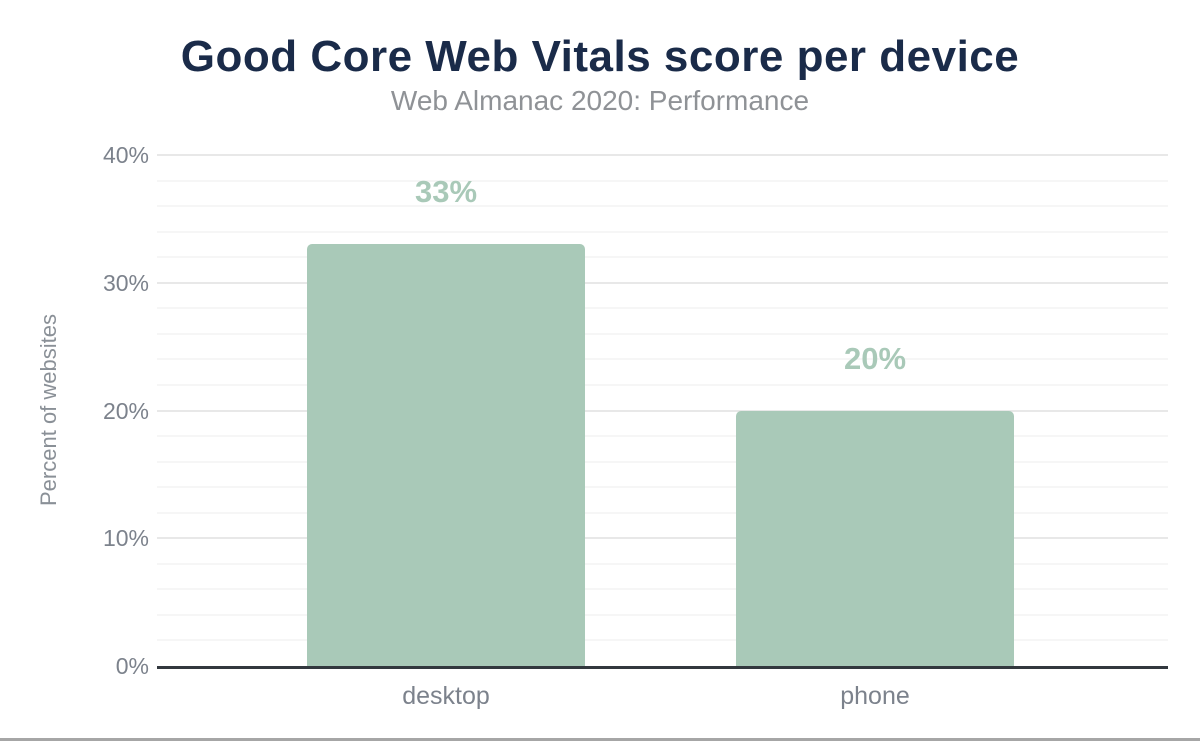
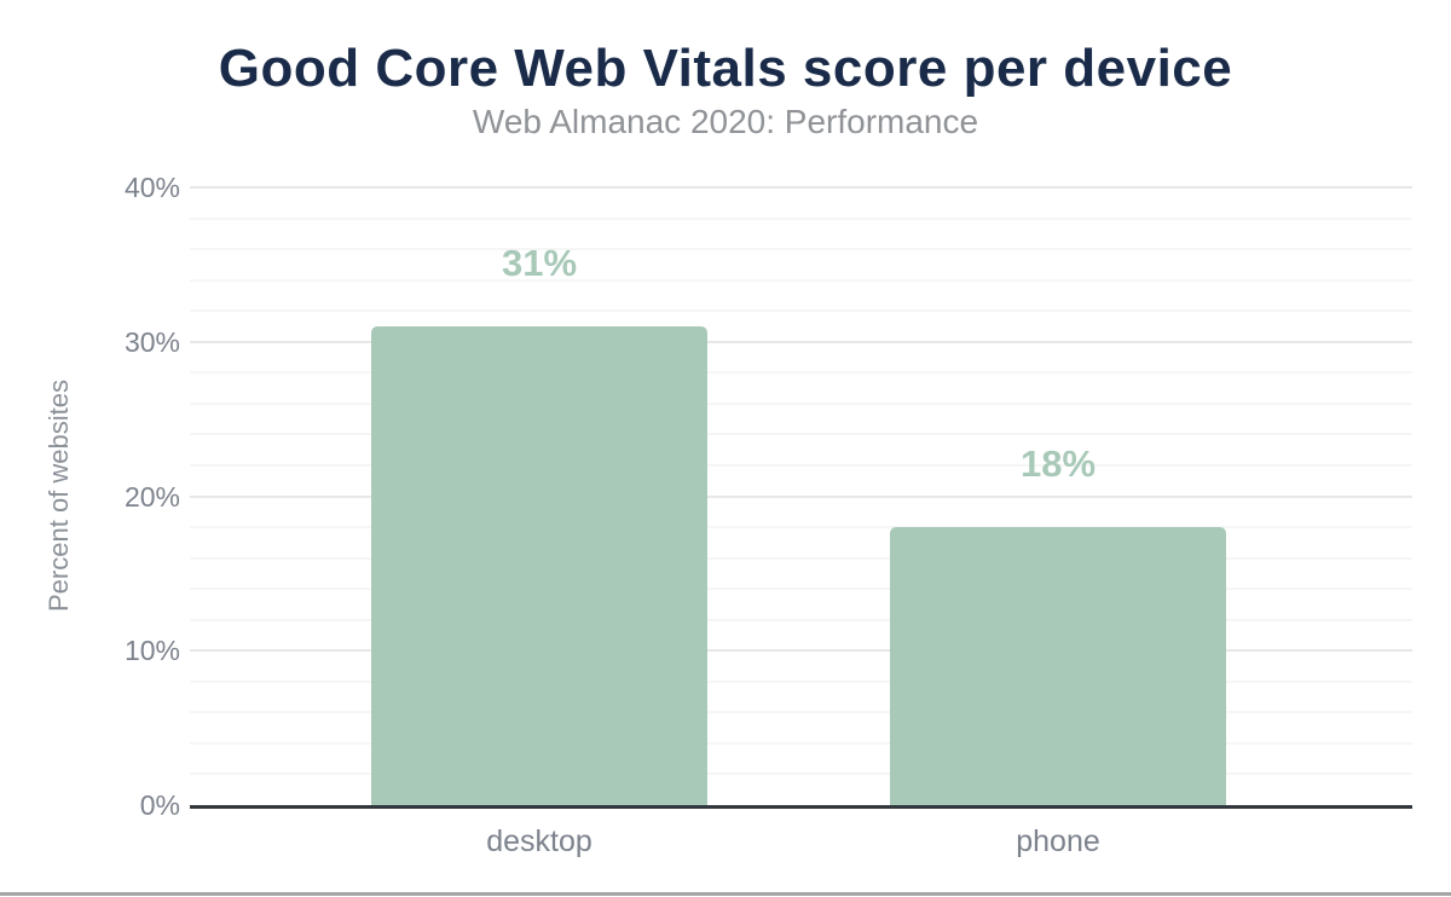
desktop: 33% -> 31%
phone: 20% -> 18%
